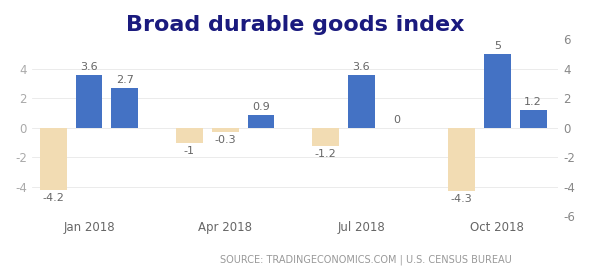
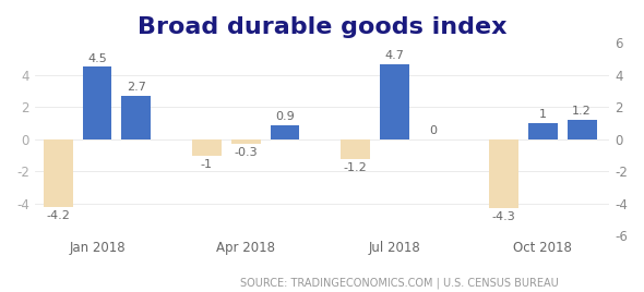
Jan 2018: 3.6 -> 4.5
Jul 2018: 3.6 -> 4.7
Oct 2018: 5 -> 1
